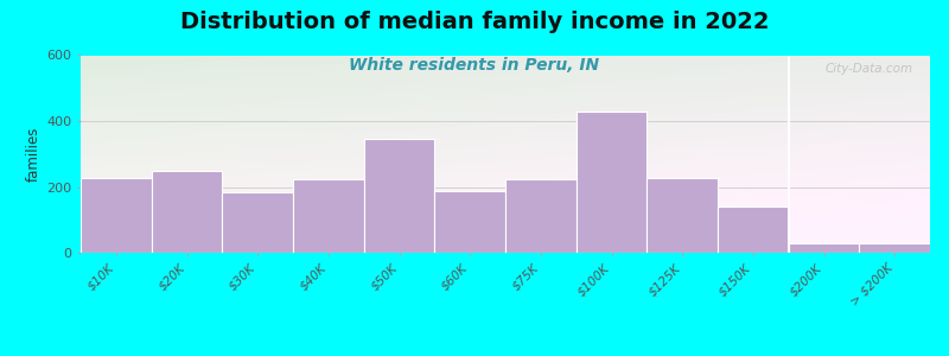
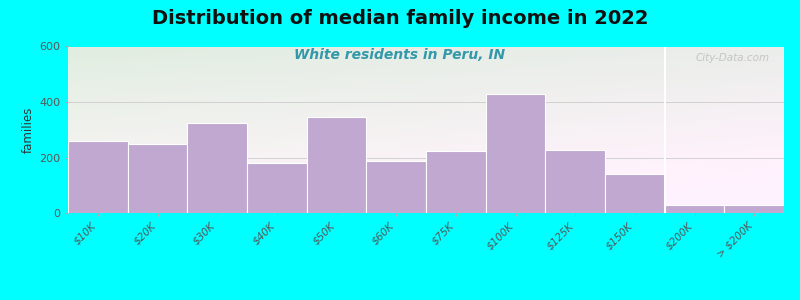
$10K: 228 -> 260
$30K: 183 -> 325
$40K: 225 -> 180
